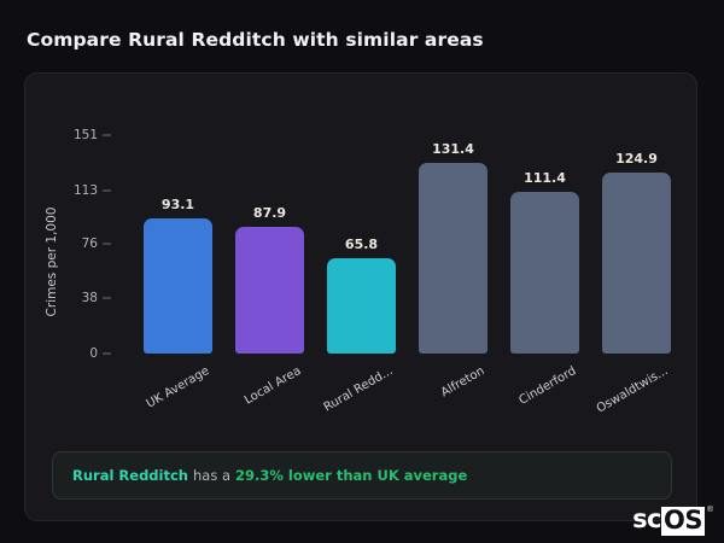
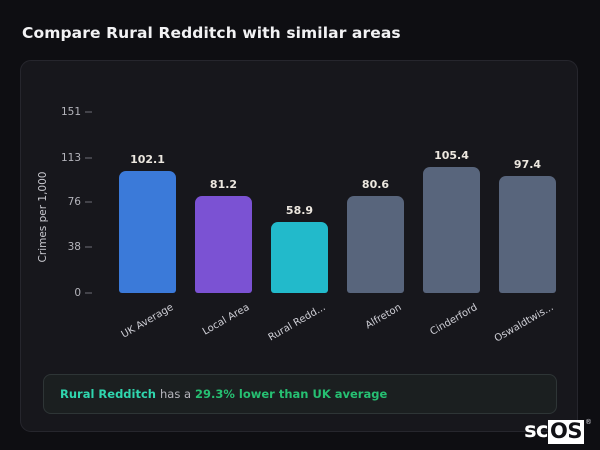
UK Average: 93.1 -> 102.1
Local Area: 87.9 -> 81.2
Rural Redd...: 65.8 -> 58.9
Alfreton: 131.4 -> 80.6
Cinderford: 111.4 -> 105.4
Oswaldtwis...: 124.9 -> 97.4
